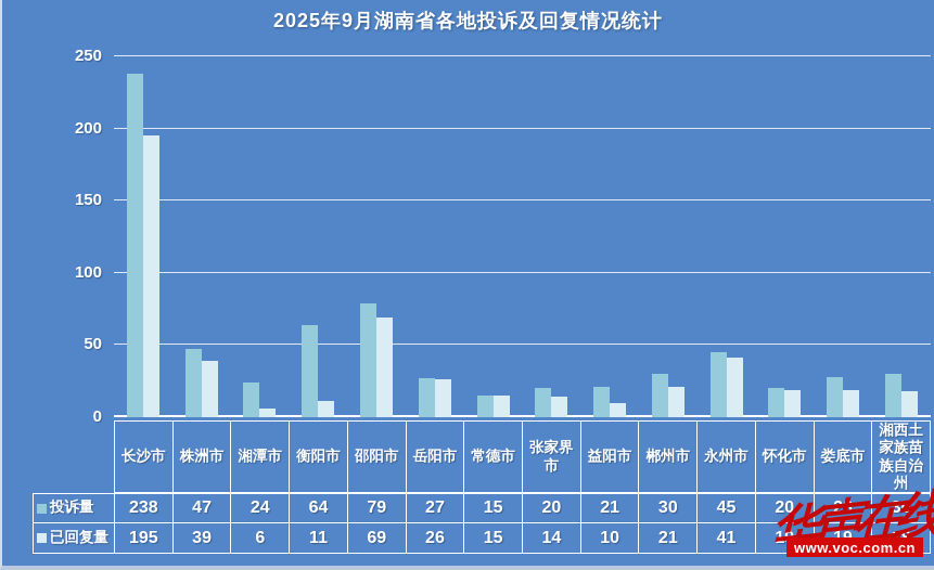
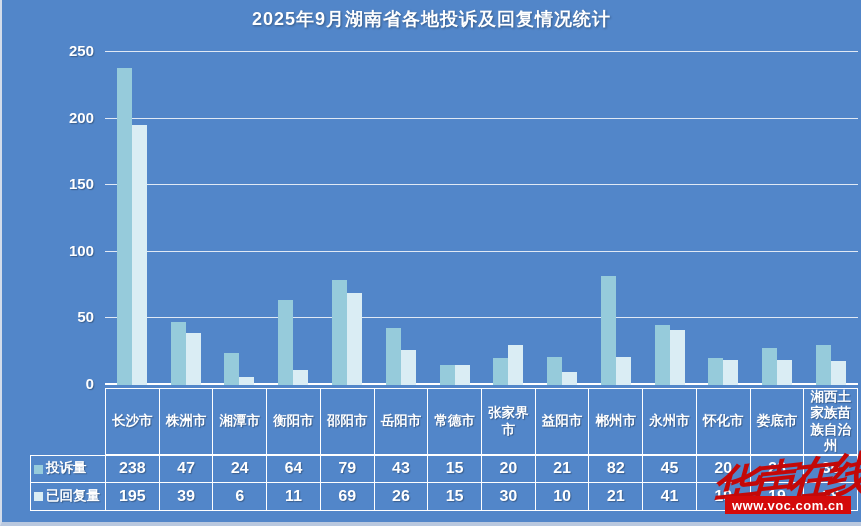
投诉量/岳阳市: 27 -> 43
已回复量/张家界市: 14 -> 30
投诉量/郴州市: 30 -> 82
